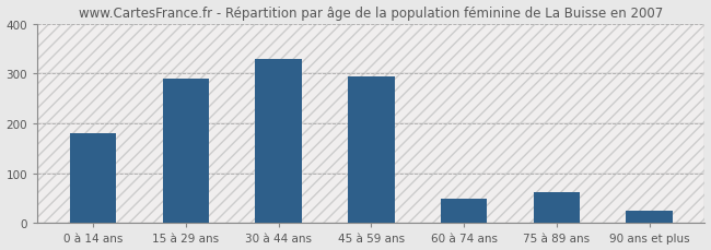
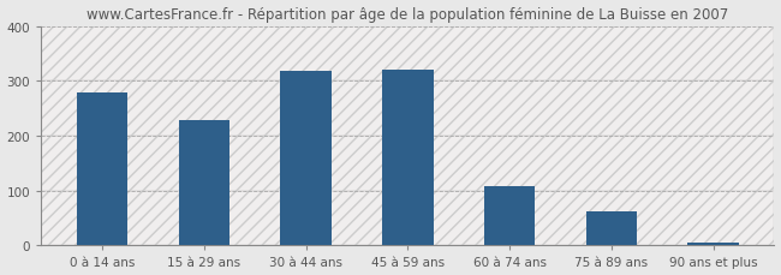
0 à 14 ans: 180 -> 278
15 à 29 ans: 290 -> 228
30 à 44 ans: 330 -> 317
45 à 59 ans: 295 -> 321
60 à 74 ans: 50 -> 107
90 ans et plus: 25 -> 5
